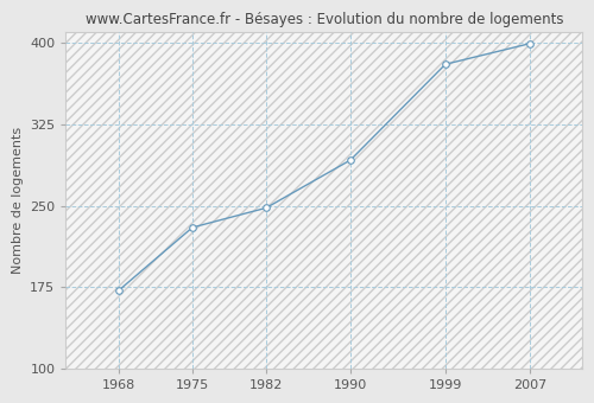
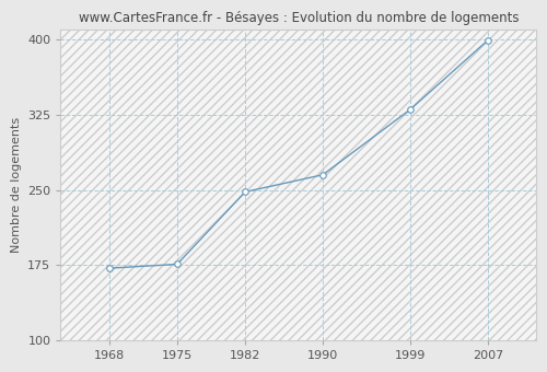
1975: 230 -> 176
1990: 292 -> 265
1999: 380 -> 330
